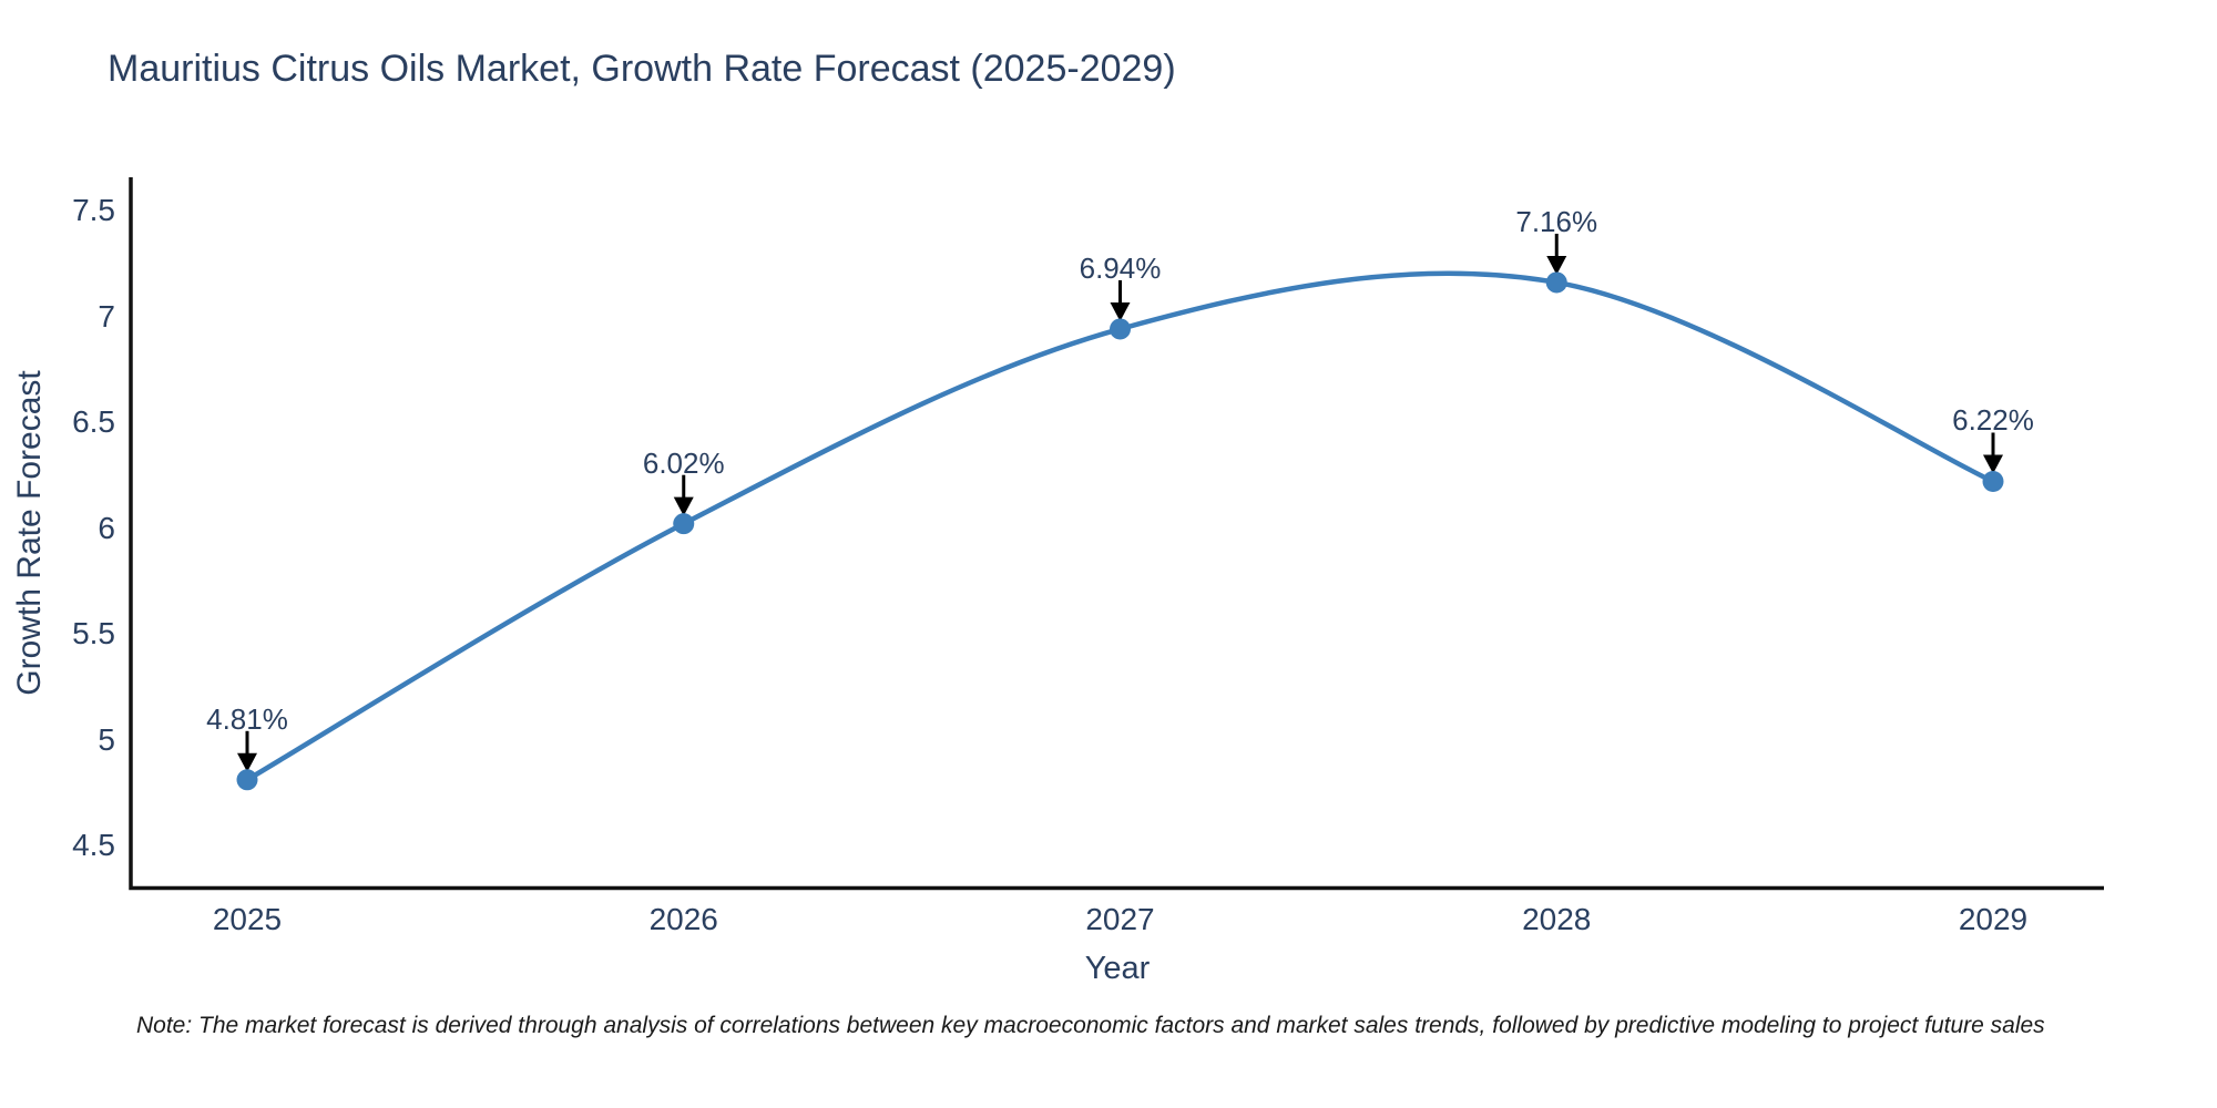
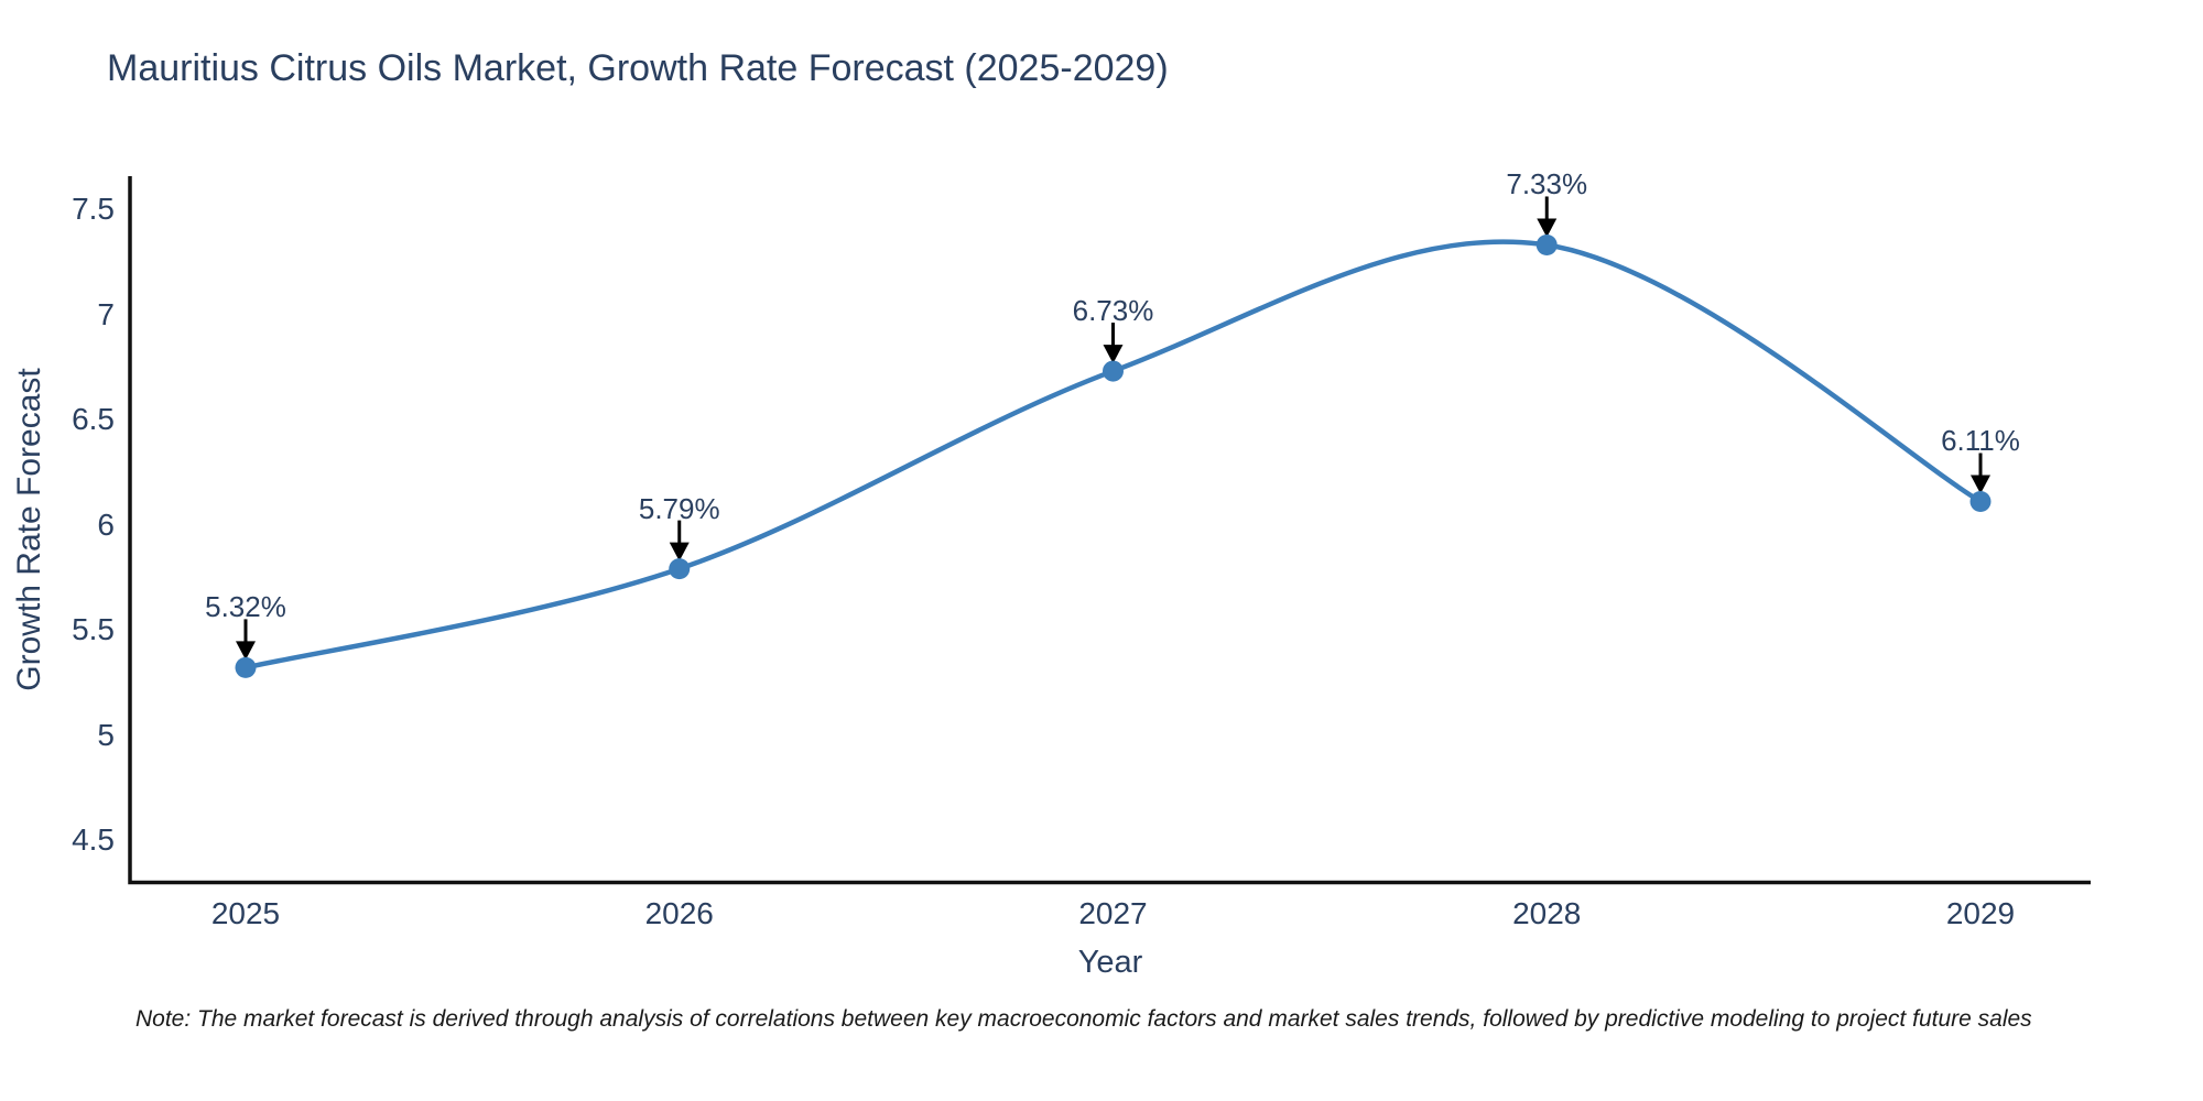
2025: 4.81% -> 5.32%
2026: 6.02% -> 5.79%
2027: 6.94% -> 6.73%
2028: 7.16% -> 7.33%
2029: 6.22% -> 6.11%
